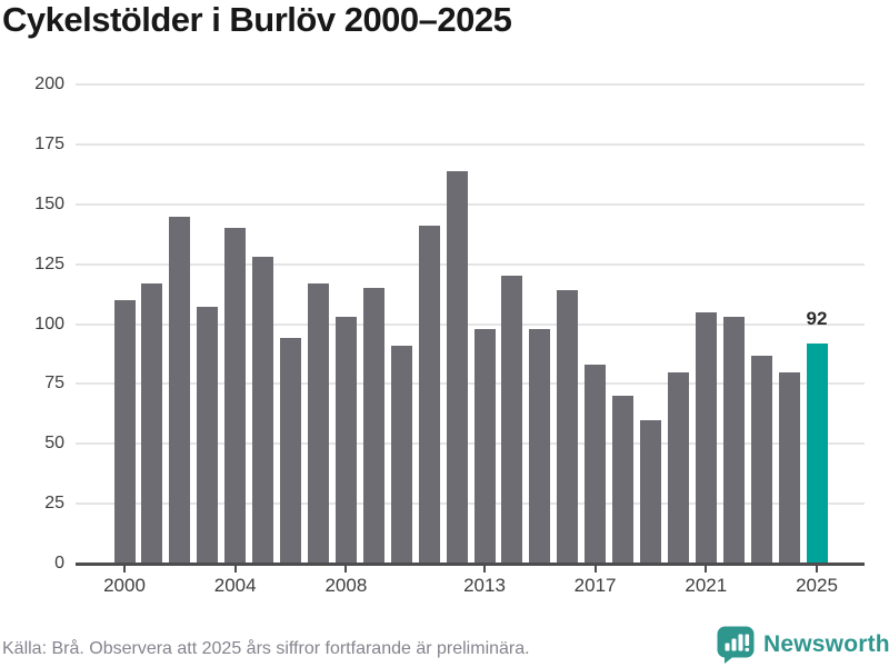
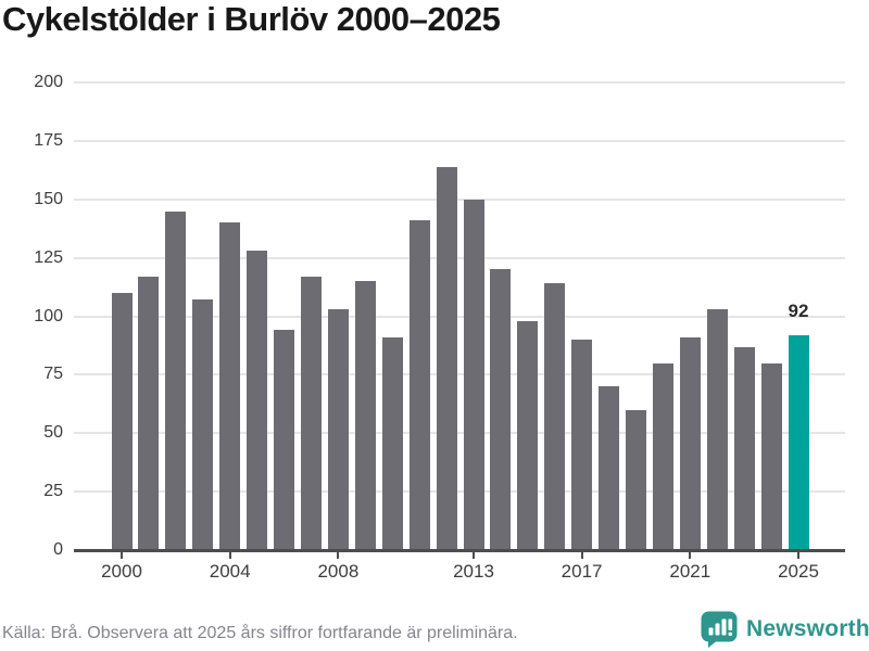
2013: 98 -> 150
2017: 83 -> 90
2021: 105 -> 91
